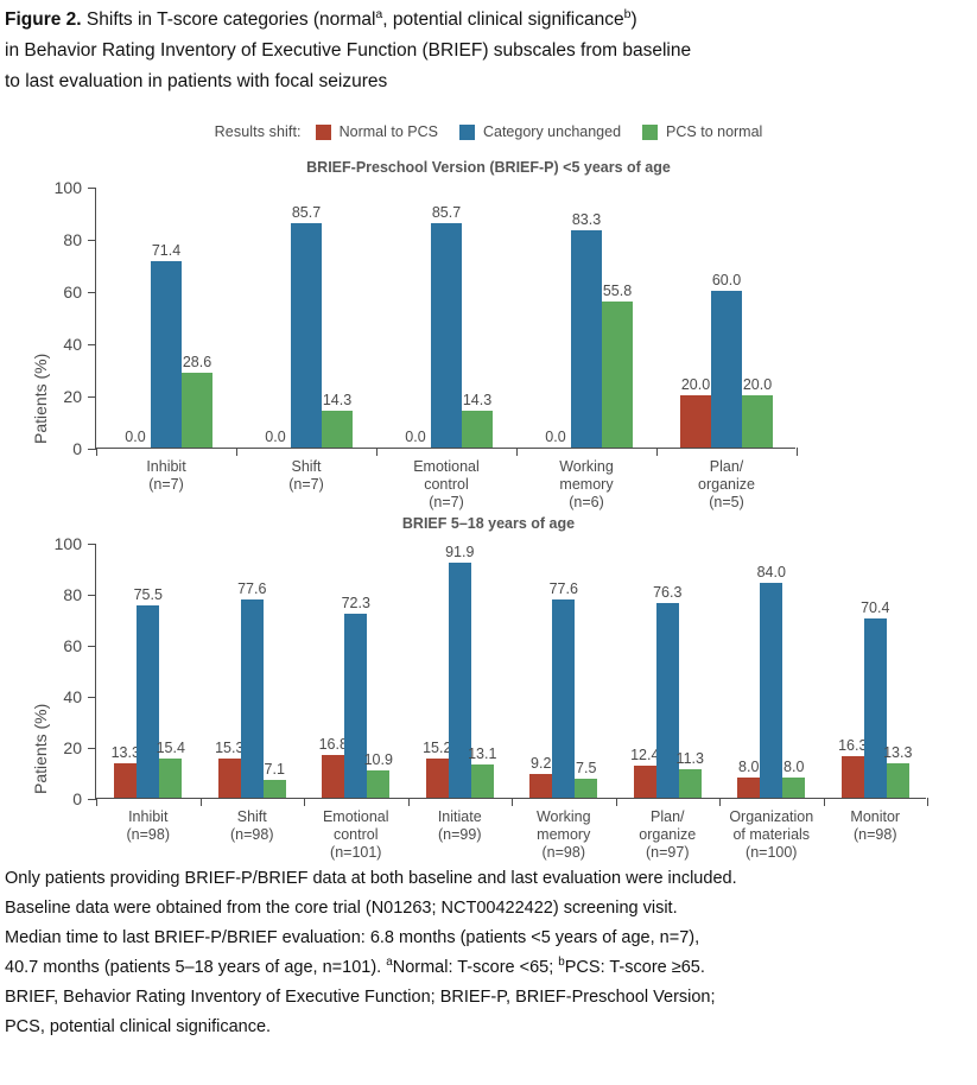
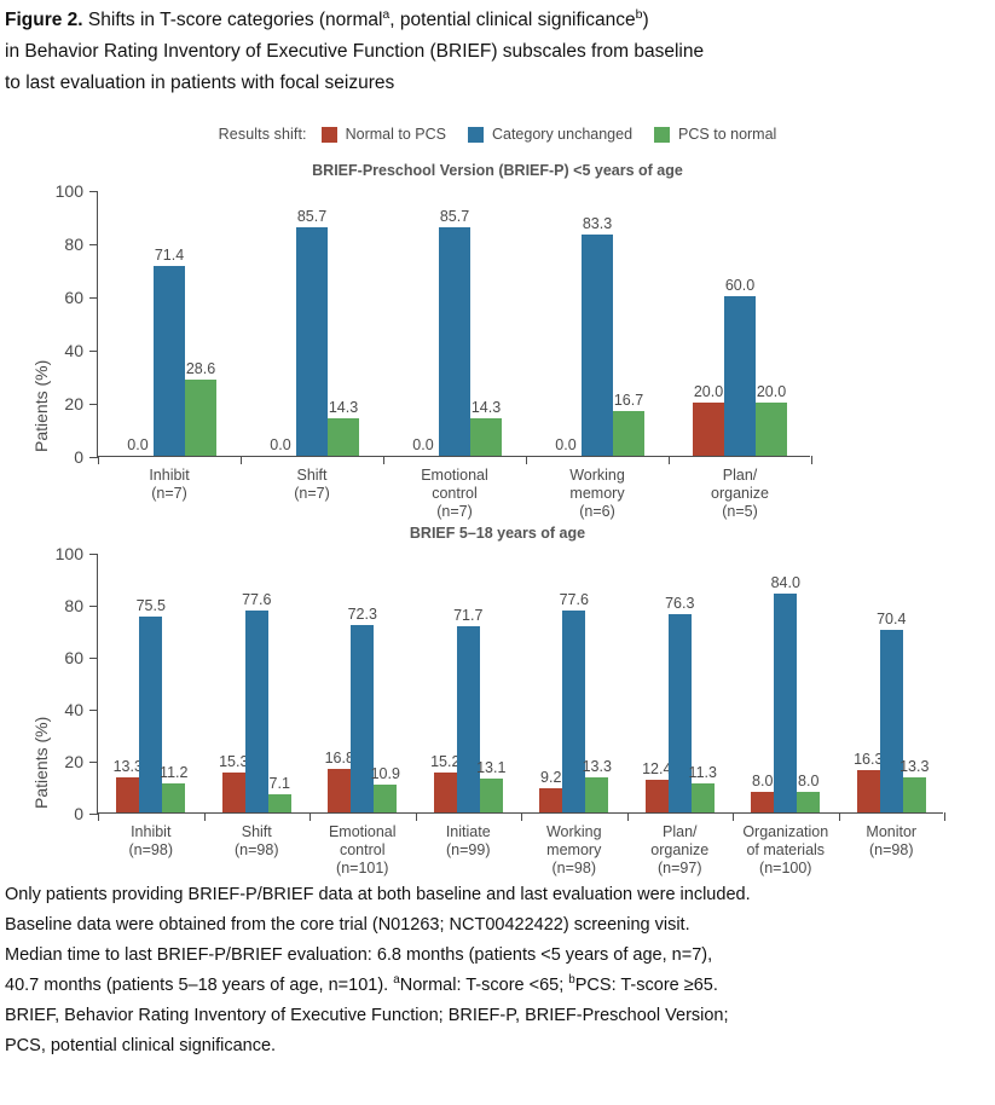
BRIEF-Preschool Version (BRIEF-P) <5 years of age/PCS to normal/Working memory (n=6): 55.8 -> 16.7
BRIEF 5–18 years of age/PCS to normal/Inhibit (n=98): 15.4 -> 11.2
BRIEF 5–18 years of age/Category unchanged/Initiate (n=99): 91.9 -> 71.7
BRIEF 5–18 years of age/PCS to normal/Working memory (n=98): 7.5 -> 13.3
